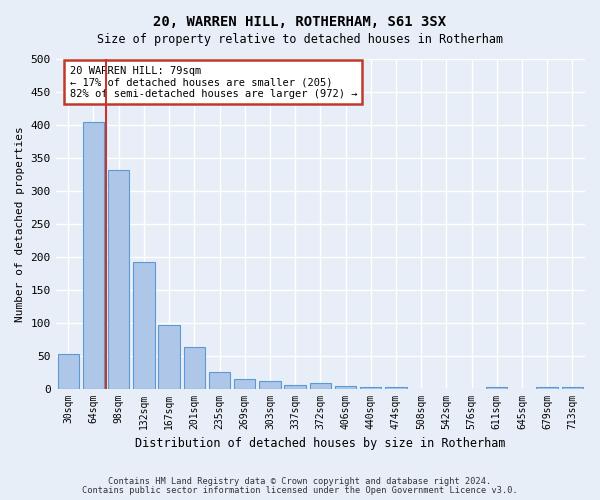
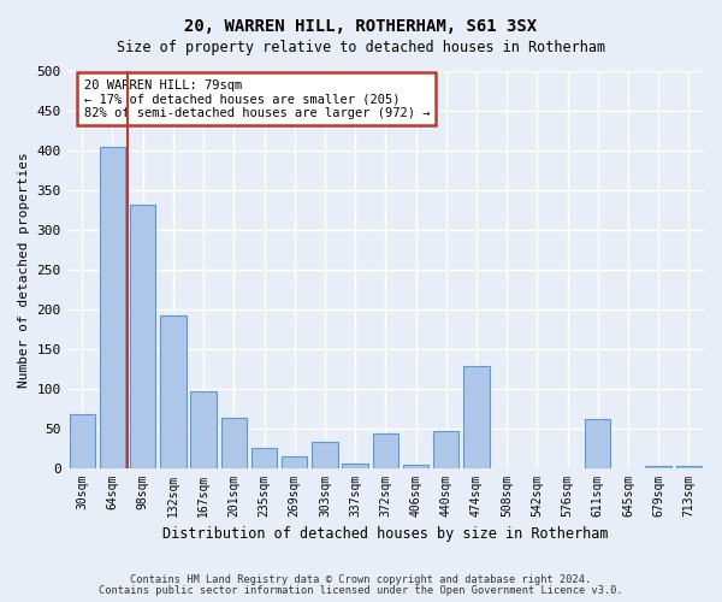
30sqm: 52 -> 68
303sqm: 11 -> 32
372sqm: 8 -> 44
440sqm: 3 -> 46
474sqm: 3 -> 128
611sqm: 3 -> 62
